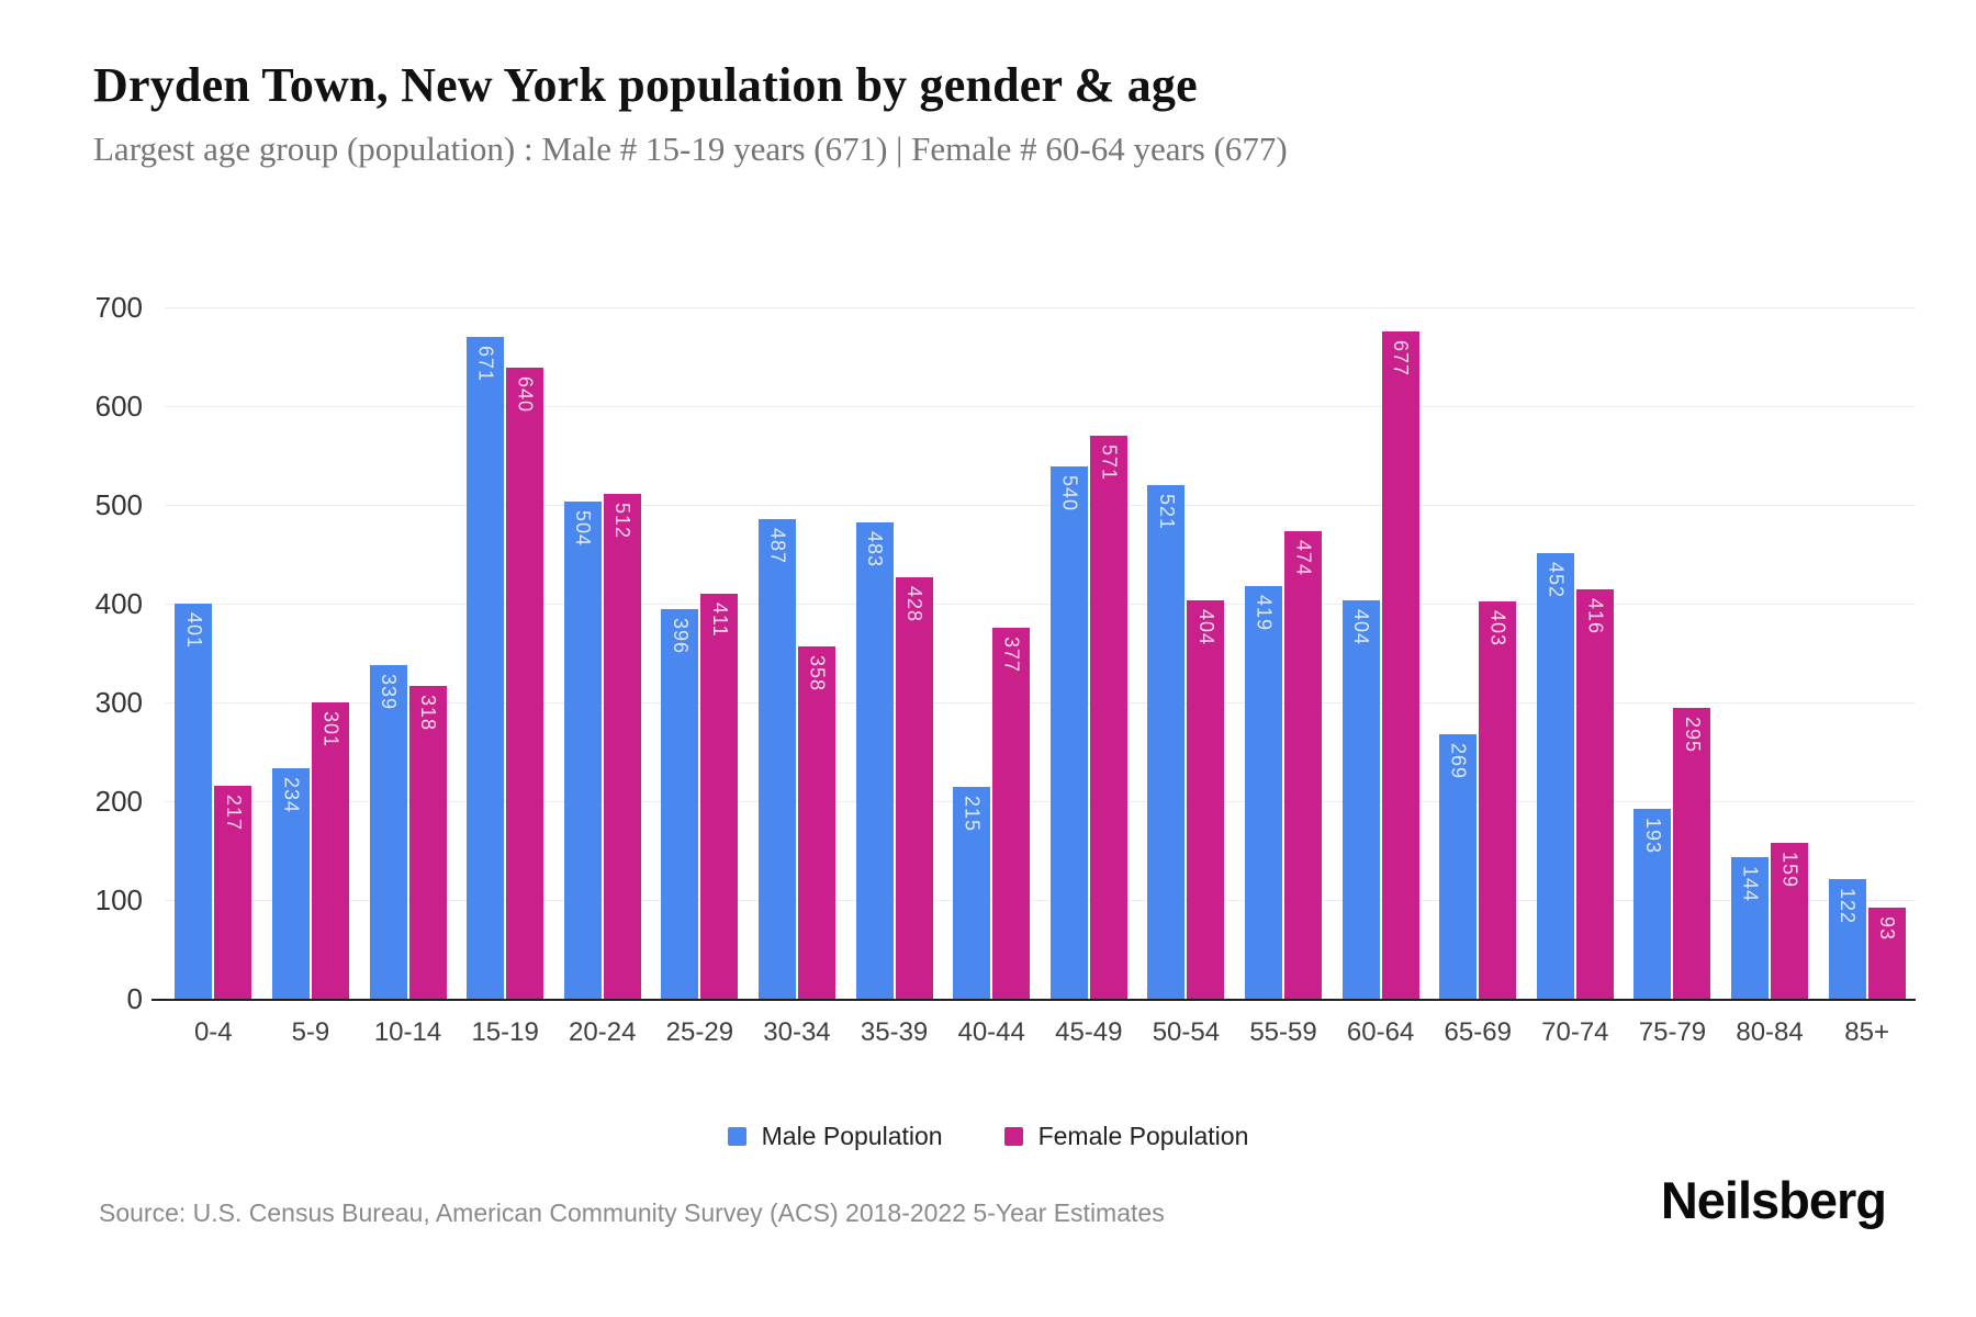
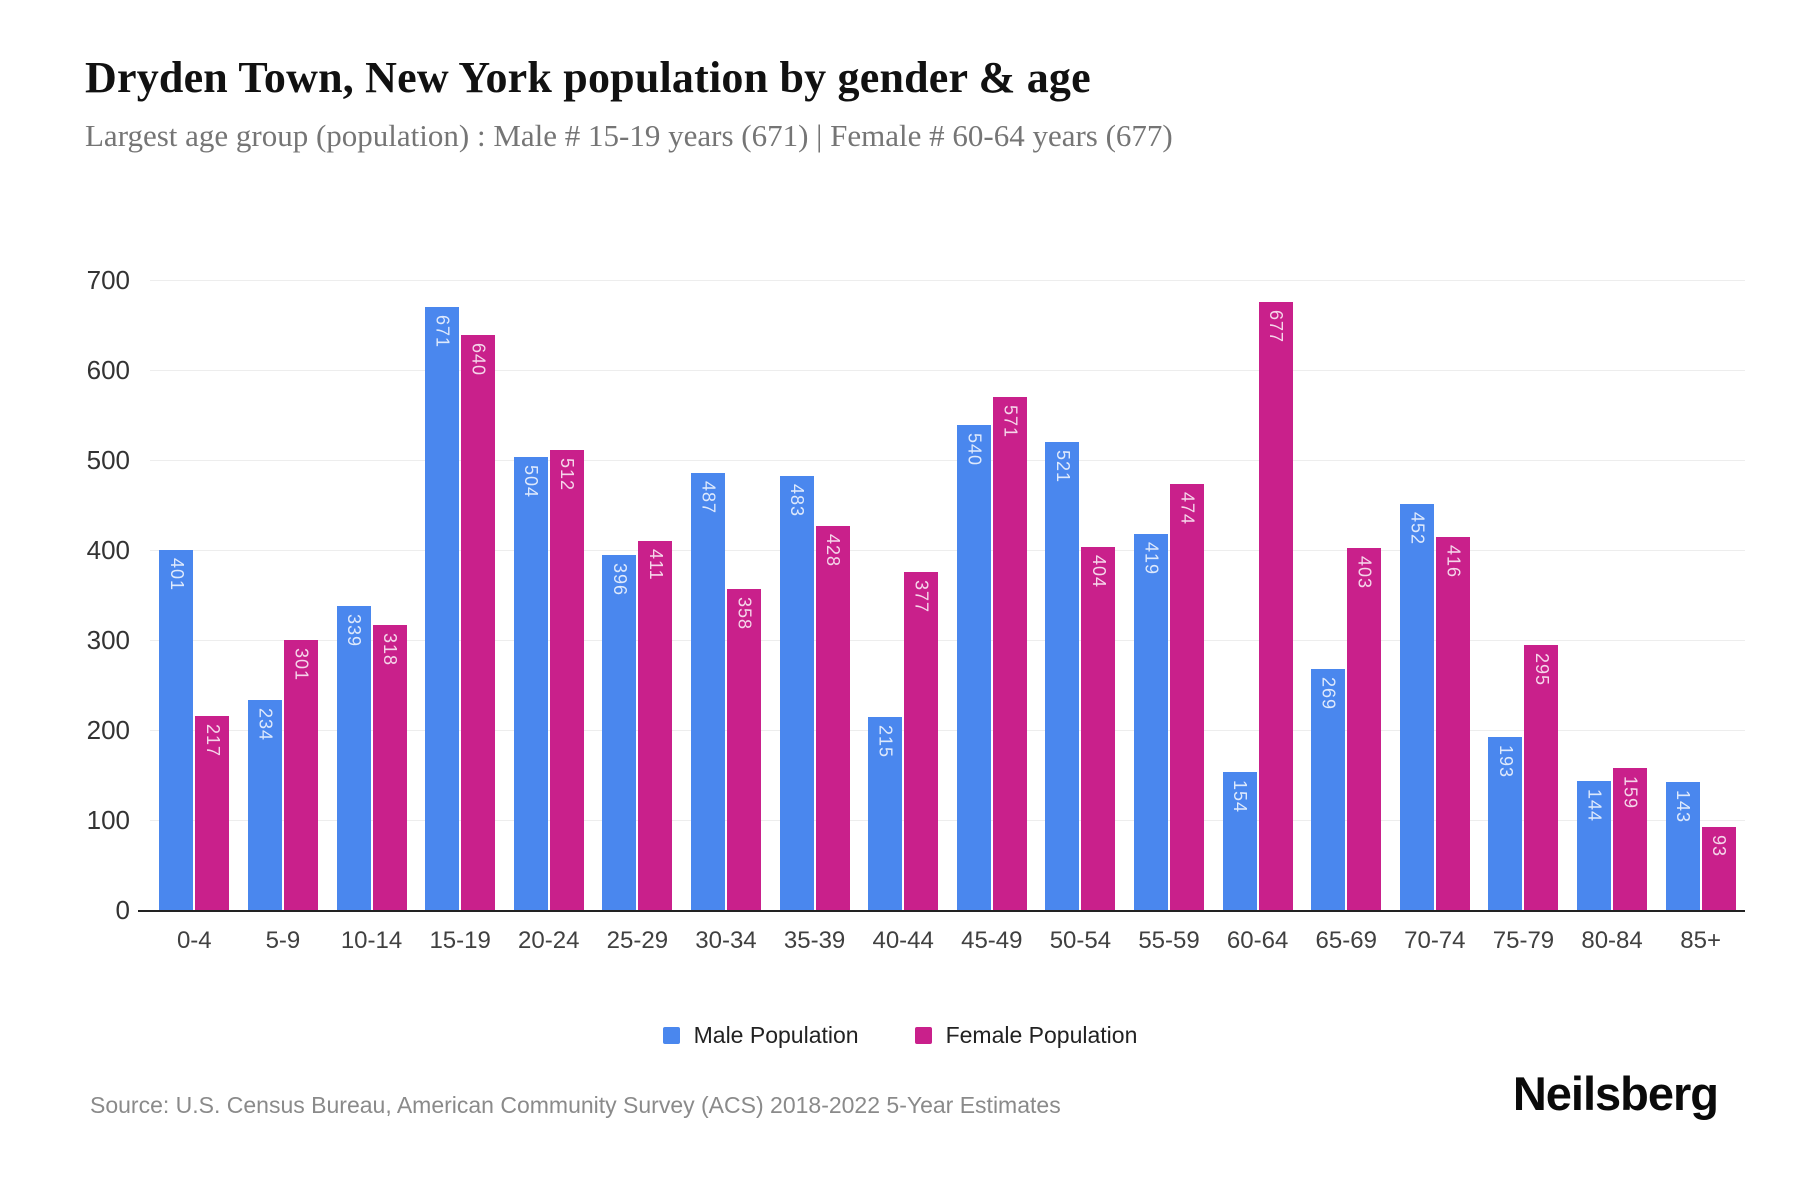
Male Population/60-64: 404 -> 154
Male Population/85+: 122 -> 143
